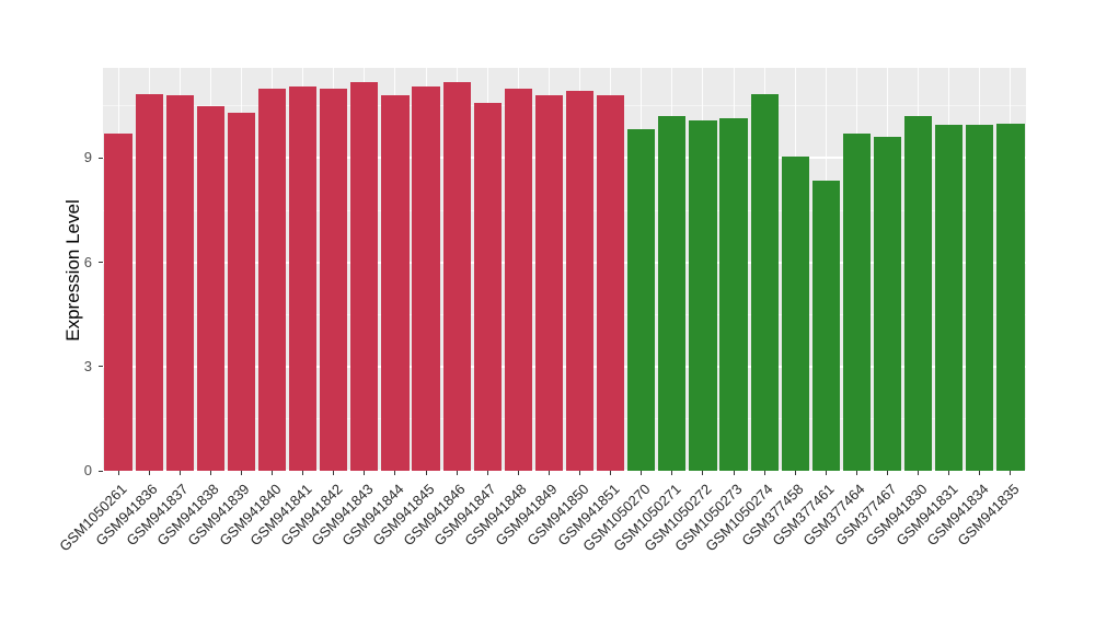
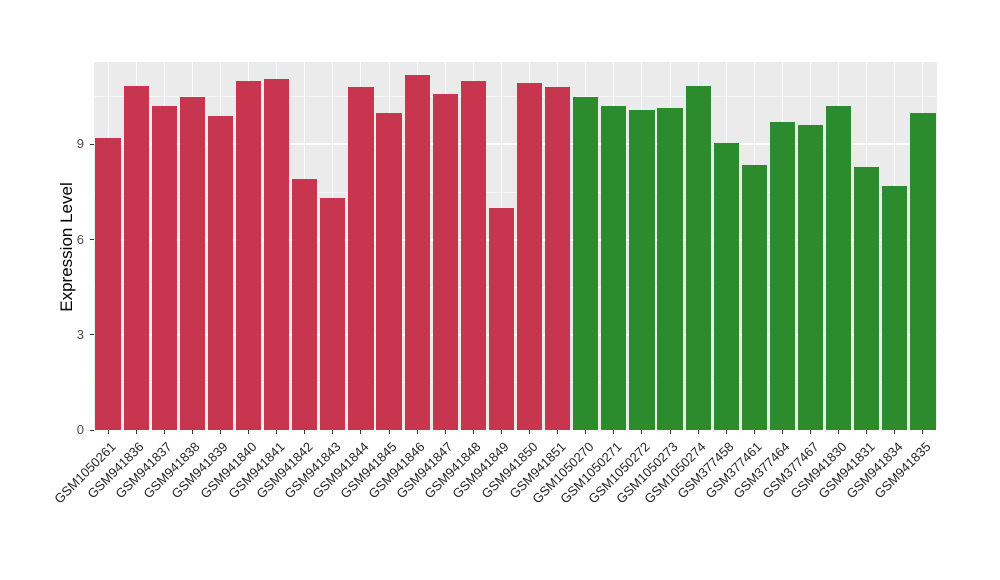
GSM1050261: 9.7 -> 9.2
GSM941837: 10.8 -> 10.2
GSM941839: 10.3 -> 9.9
GSM941842: 11.0 -> 7.9
GSM941843: 11.2 -> 7.3
GSM941845: 11.1 -> 10.0
GSM941849: 10.8 -> 7.0
GSM1050270: 9.8 -> 10.5
GSM941831: 9.9 -> 8.3
GSM941834: 9.9 -> 7.7
